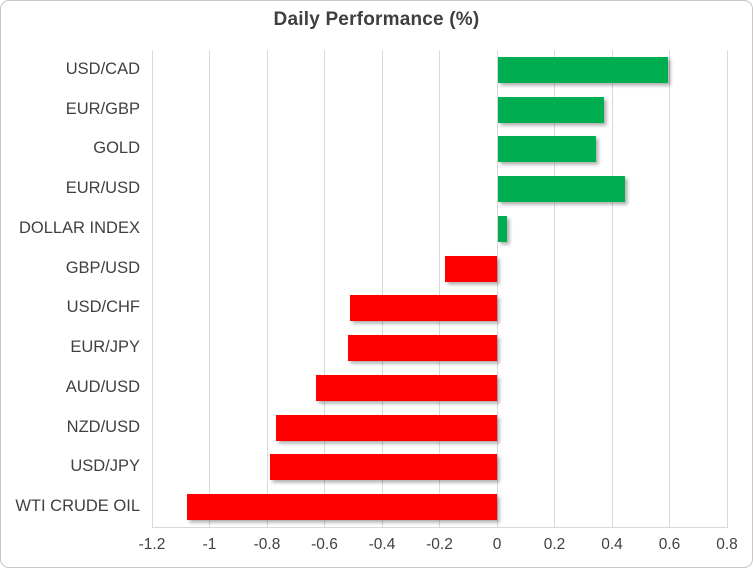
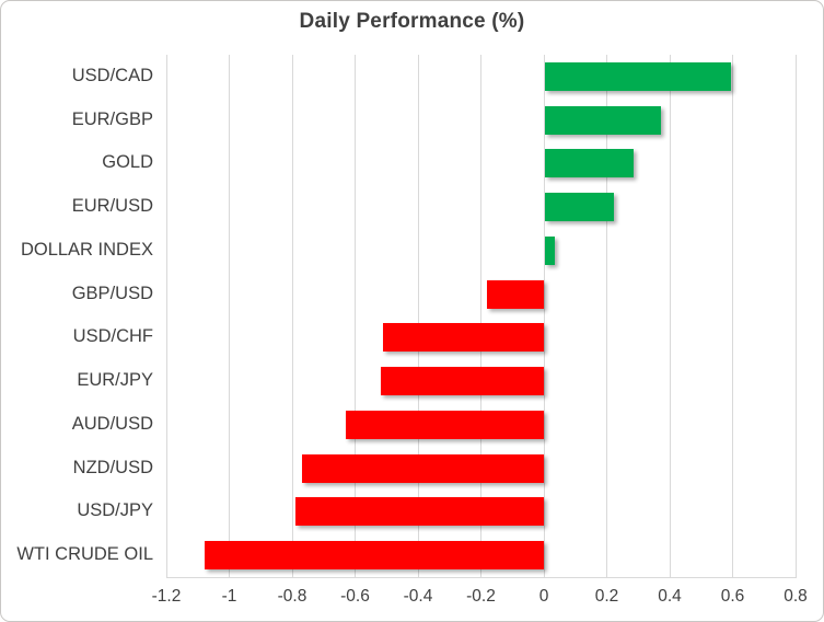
GOLD: 0.34 -> 0.28
EUR/USD: 0.44 -> 0.22
